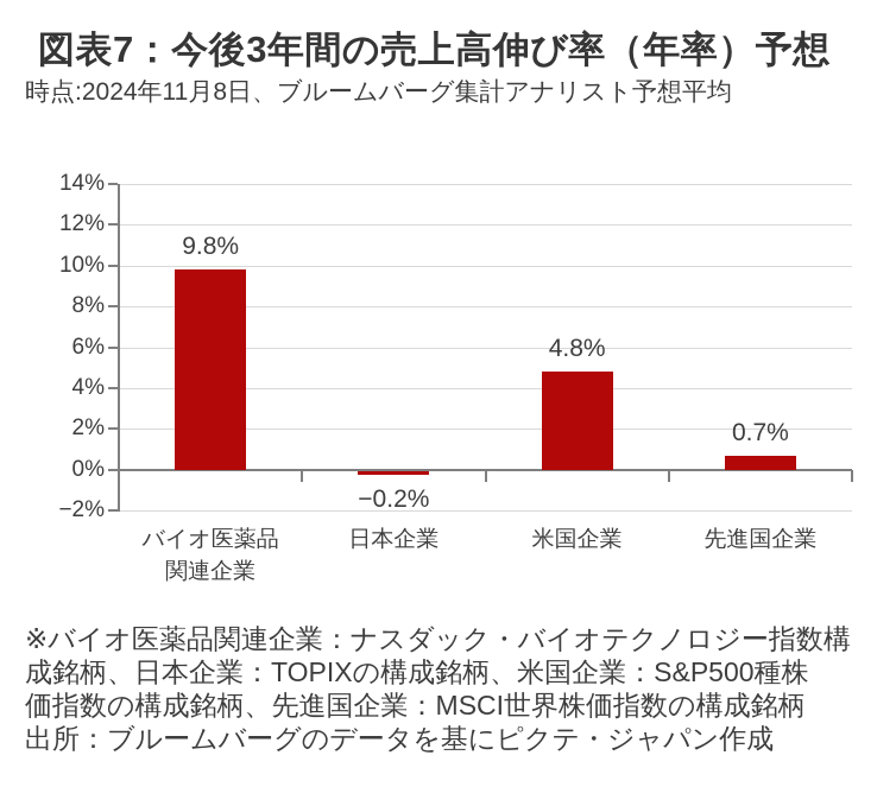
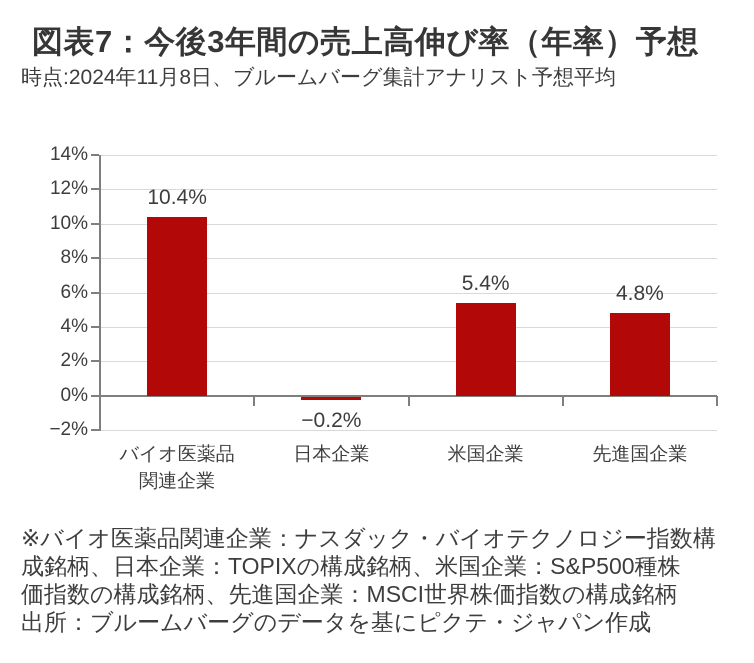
バイオ医薬品関連企業: 9.8% -> 10.4%
米国企業: 4.8% -> 5.4%
先進国企業: 0.7% -> 4.8%
